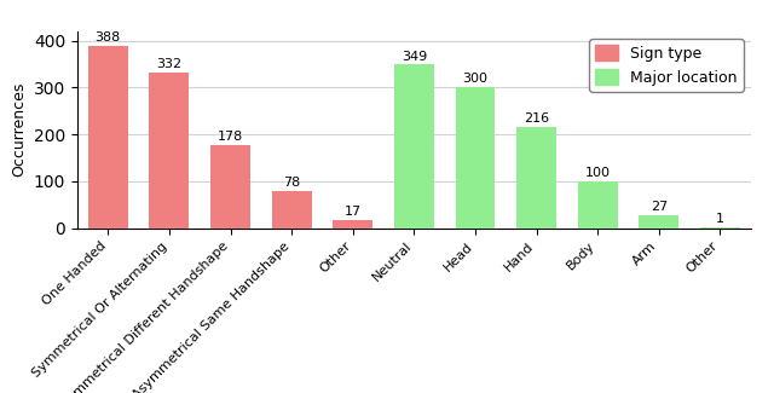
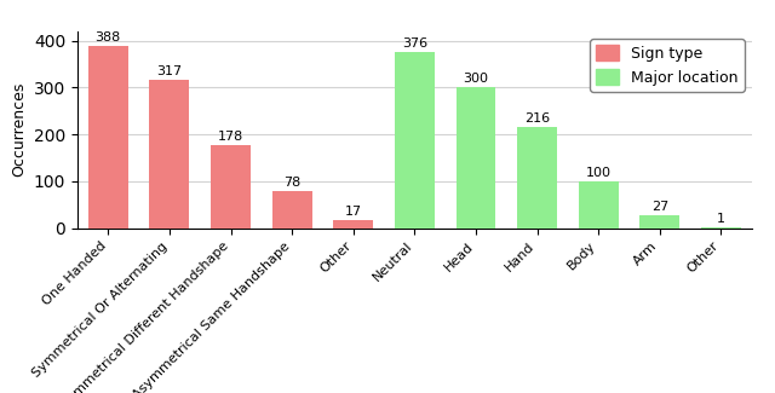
Sign type/Symmetrical Or Alternating: 332 -> 317
Major location/Neutral: 349 -> 376
